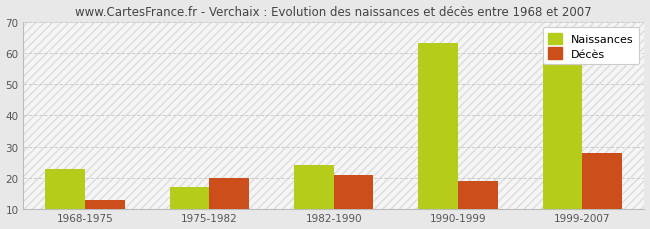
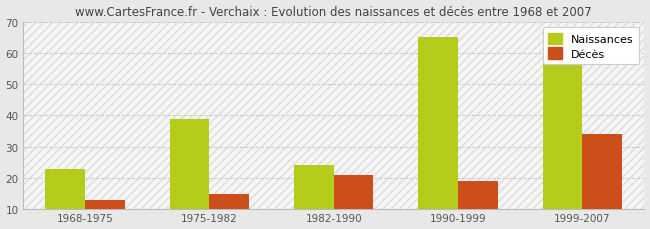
Naissances/1975-1982: 17 -> 39
Décès/1975-1982: 20 -> 15
Naissances/1990-1999: 63 -> 65
Décès/1999-2007: 28 -> 34
